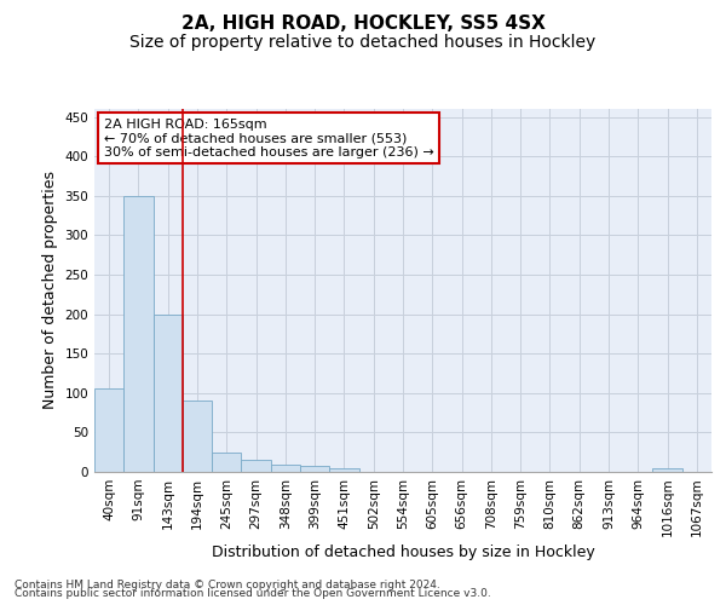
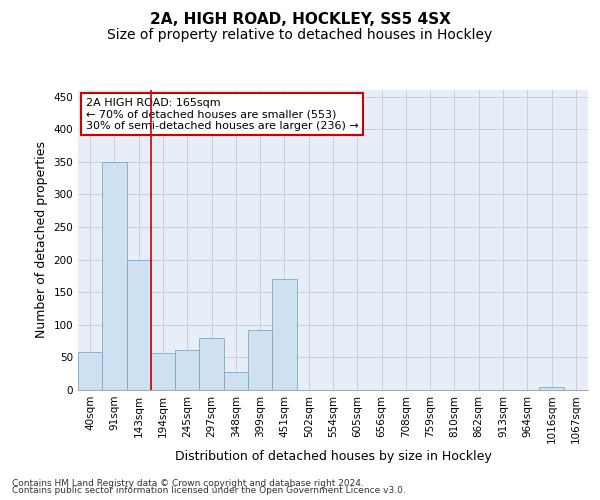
40sqm: 106 -> 58
194sqm: 90 -> 56
245sqm: 25 -> 62
297sqm: 16 -> 80
348sqm: 9 -> 28
399sqm: 8 -> 92
451sqm: 4 -> 170
